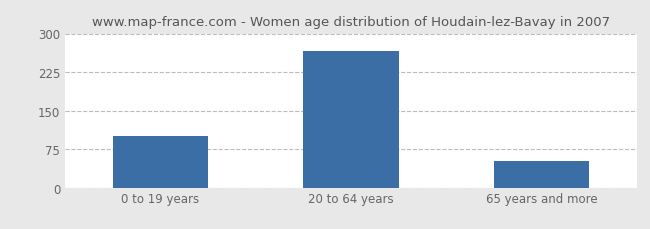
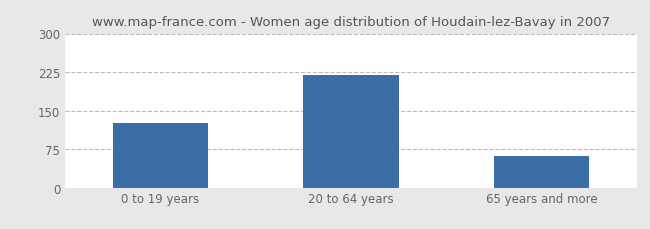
0 to 19 years: 100 -> 126
20 to 64 years: 265 -> 220
65 years and more: 52 -> 62
